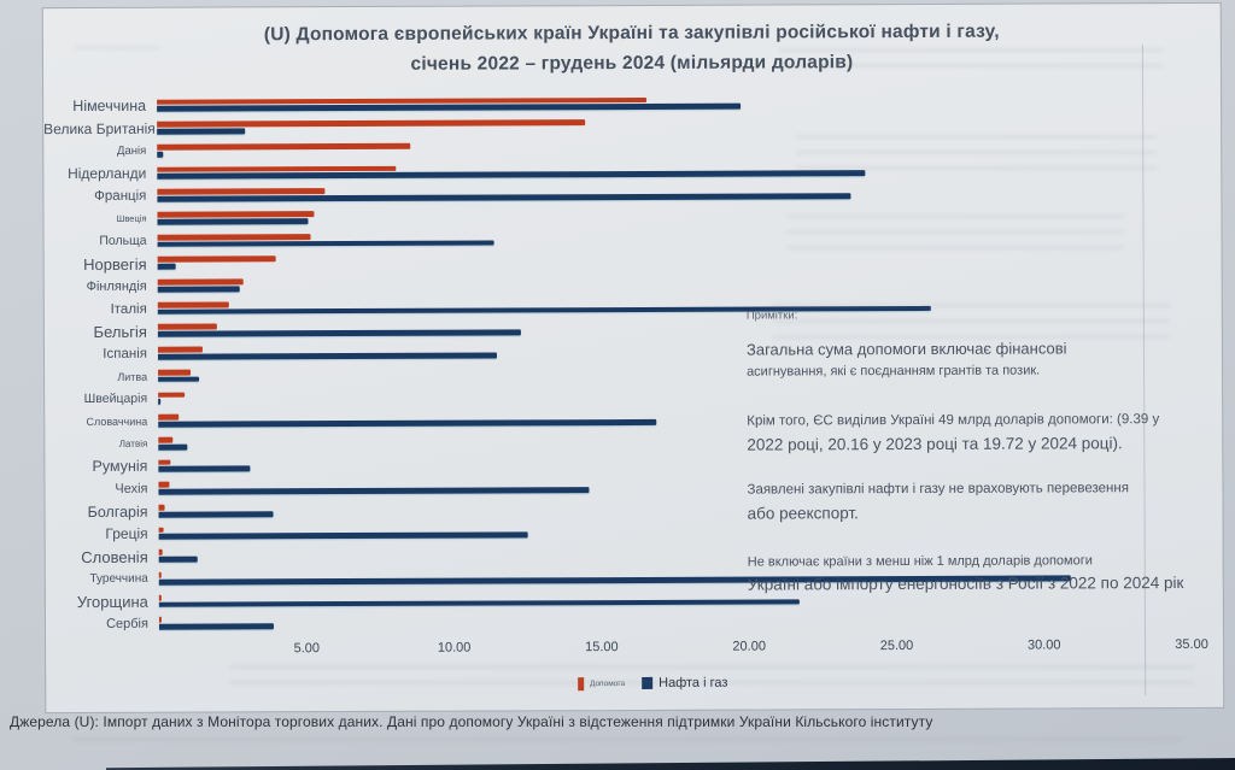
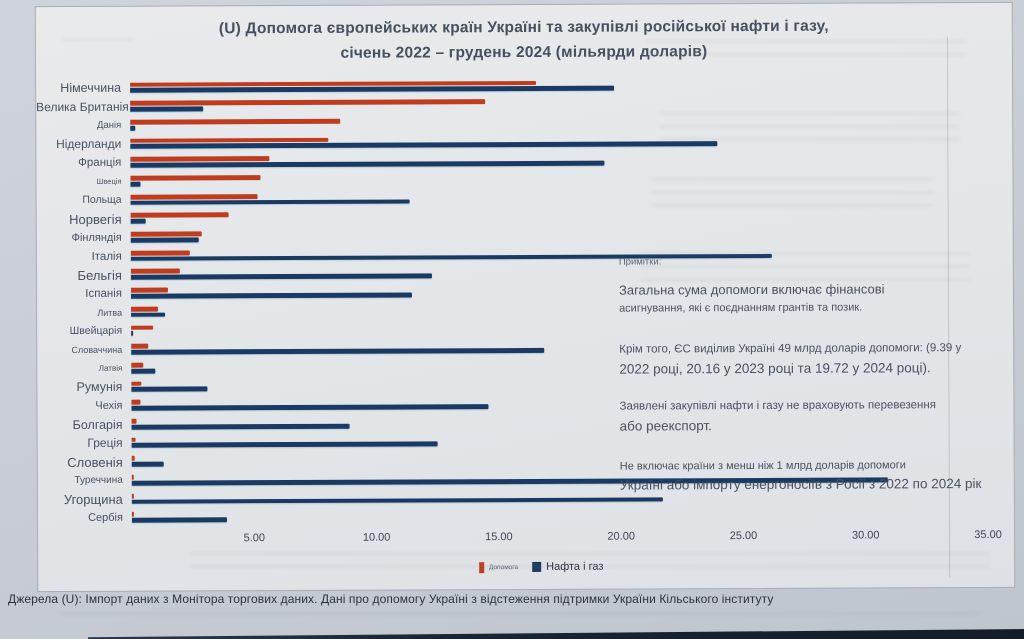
Нафта і газ/Франція: 23.5 -> 19.4
Нафта і газ/Швеція: 5.1 -> 0.4
Нафта і газ/Болгарія: 3.9 -> 8.9
